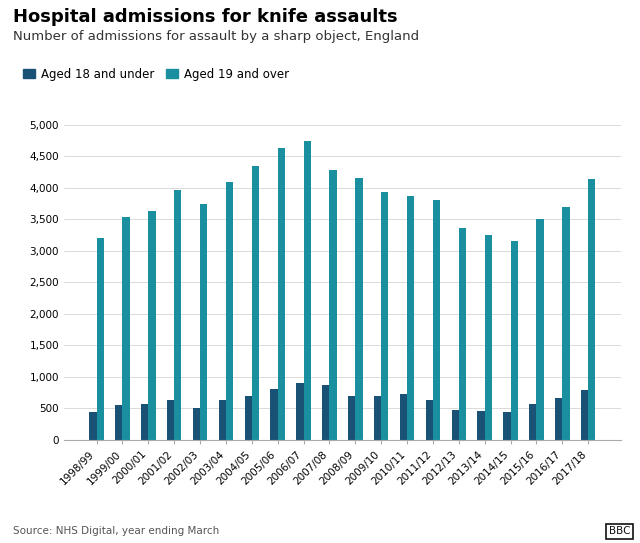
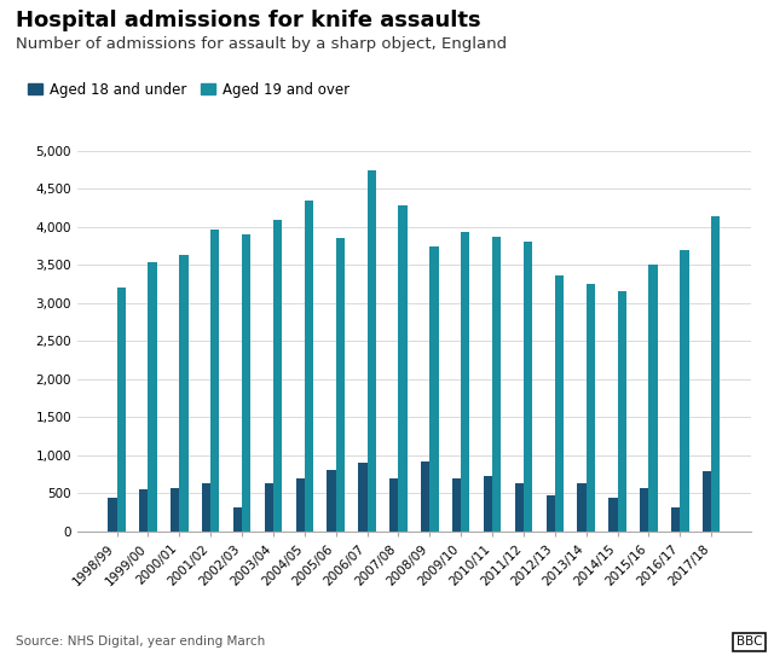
Aged 18 and under/2002/03: 510 -> 320
Aged 19 and over/2002/03: 3,740 -> 3,900
Aged 19 and over/2005/06: 4,640 -> 3,860
Aged 18 and under/2007/08: 870 -> 700
Aged 18 and under/2008/09: 700 -> 920
Aged 19 and over/2008/09: 4,150 -> 3,740
Aged 18 and under/2013/14: 460 -> 640
Aged 18 and under/2016/17: 660 -> 320
